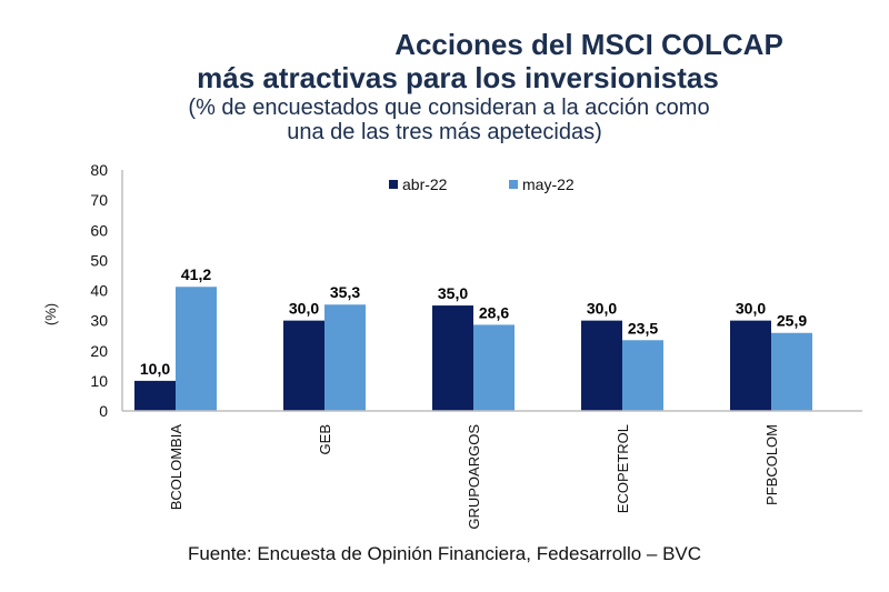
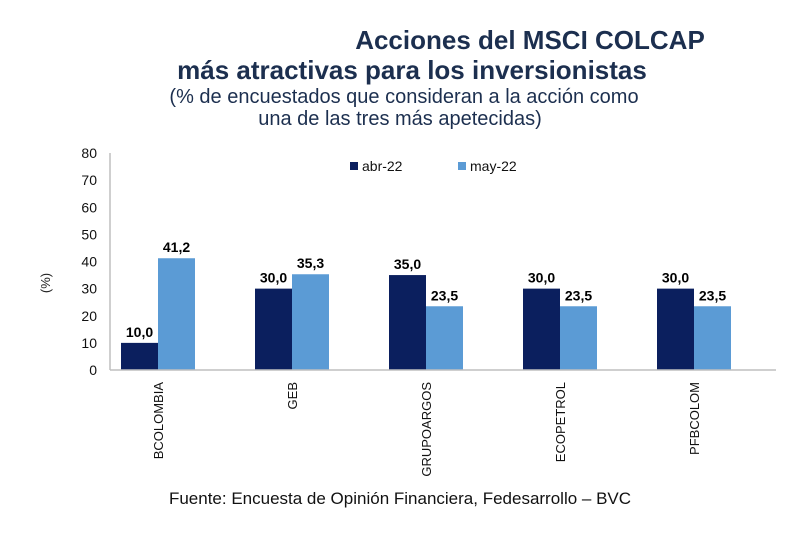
may-22/GRUPOARGOS: 28,6 -> 23,5
may-22/PFBCOLOM: 25,9 -> 23,5
